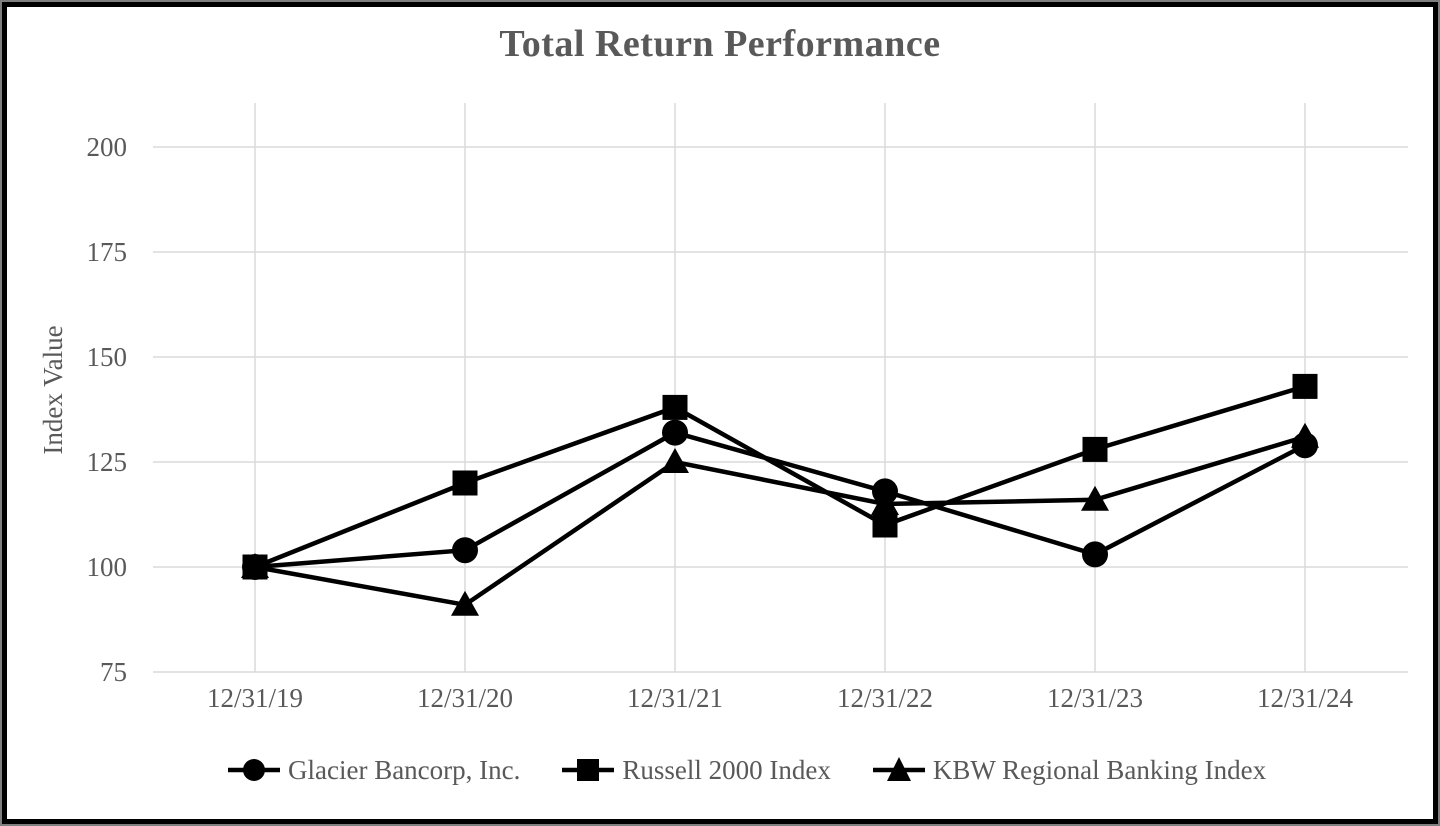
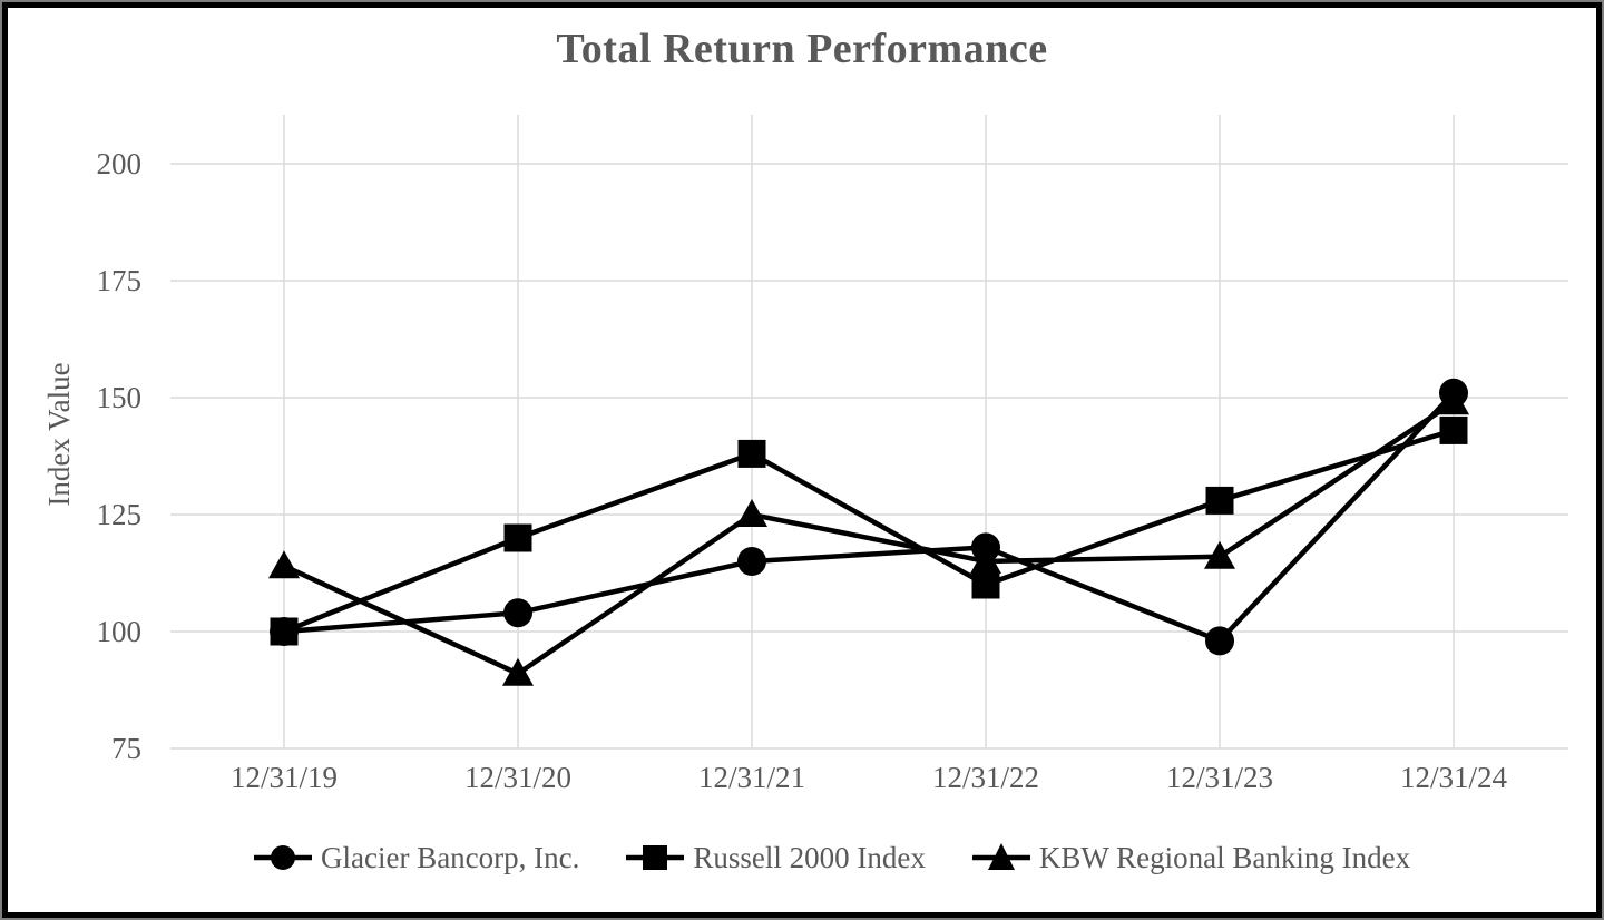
KBW Regional Banking Index/12/31/19: 100 -> 114
Glacier Bancorp, Inc./12/31/21: 132 -> 115
Glacier Bancorp, Inc./12/31/23: 103 -> 98
Glacier Bancorp, Inc./12/31/24: 129 -> 151
KBW Regional Banking Index/12/31/24: 131 -> 149
